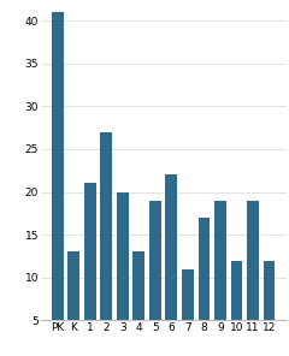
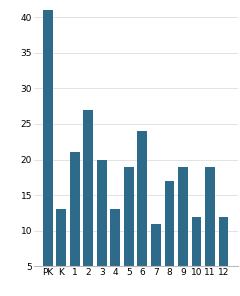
6: 22 -> 24
